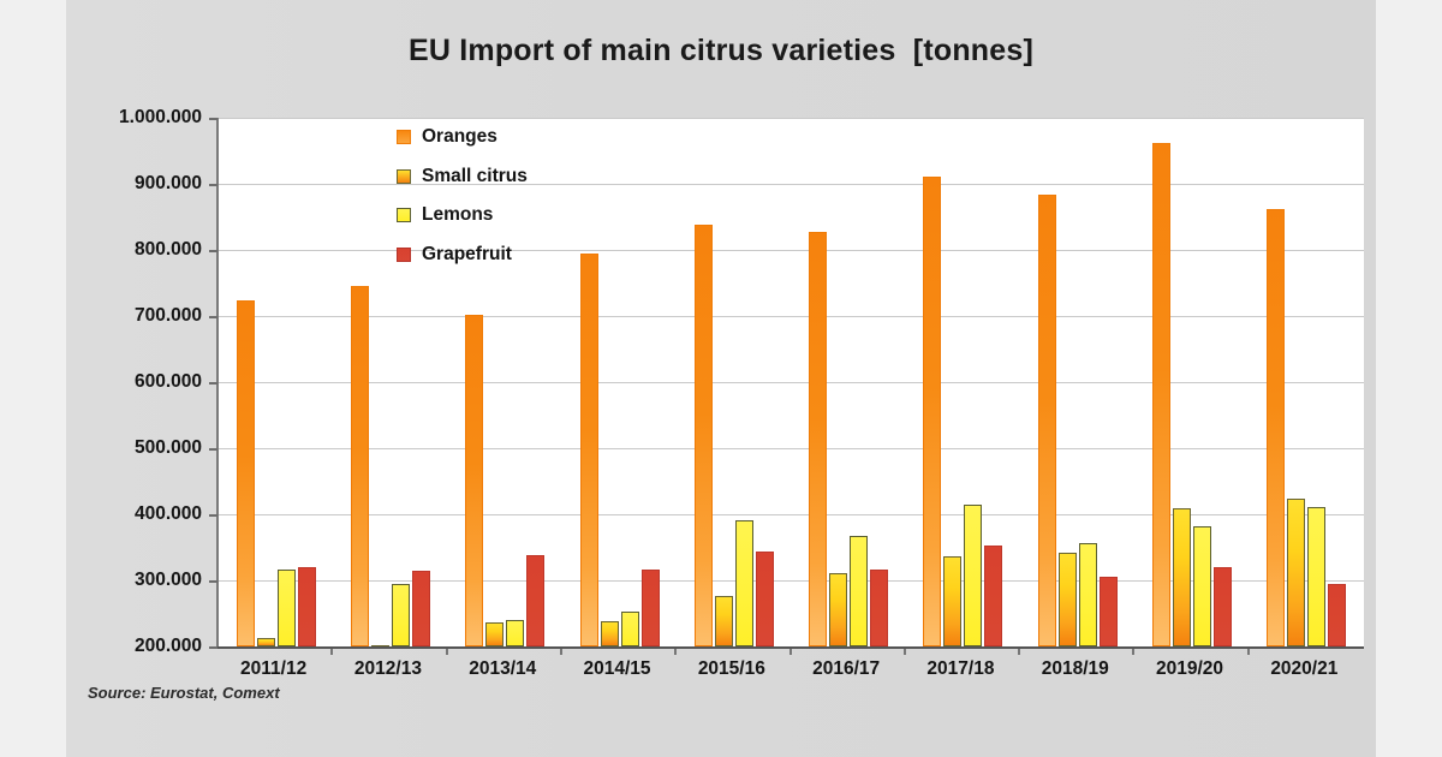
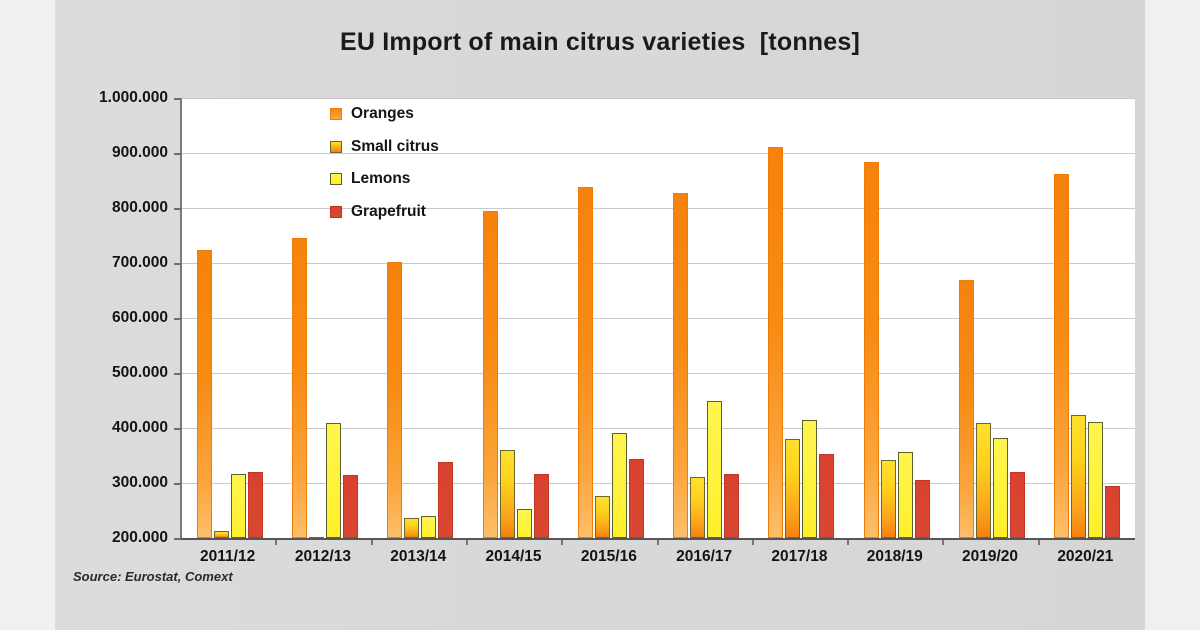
Lemons/2012/13: 300000 -> 410000
Small citrus/2014/15: 240000 -> 360000
Lemons/2016/17: 370000 -> 450000
Small citrus/2017/18: 340000 -> 380000
Oranges/2019/20: 960000 -> 670000
